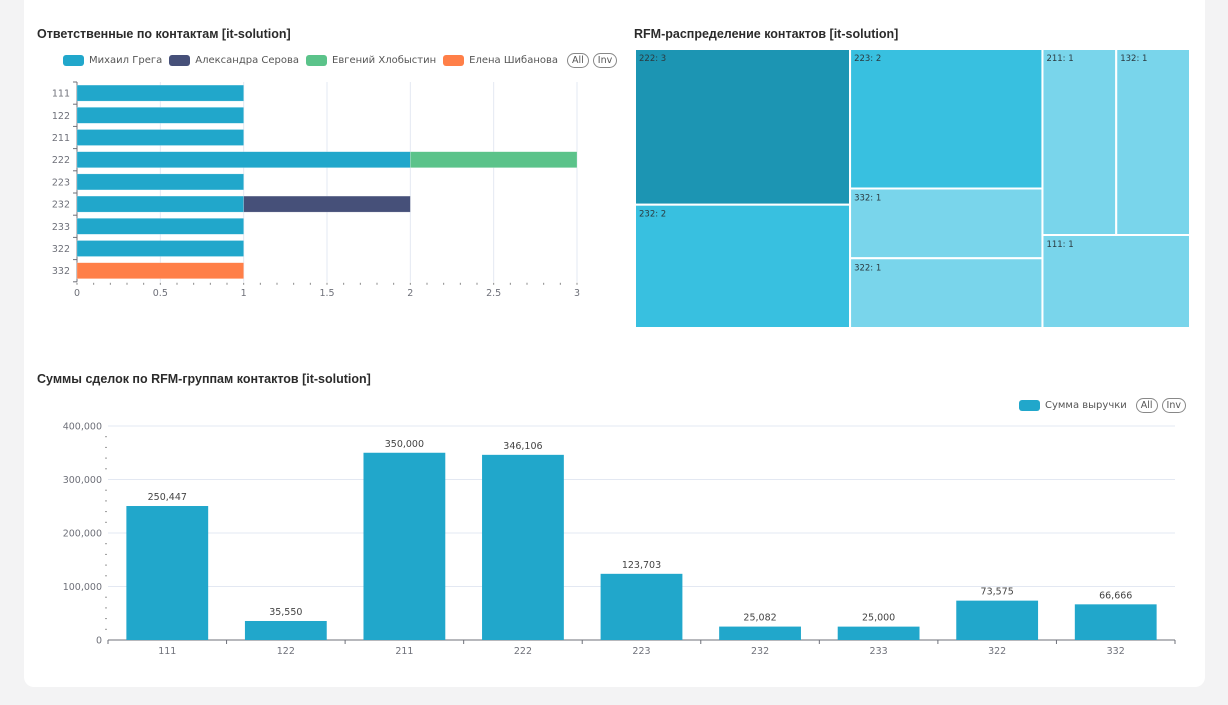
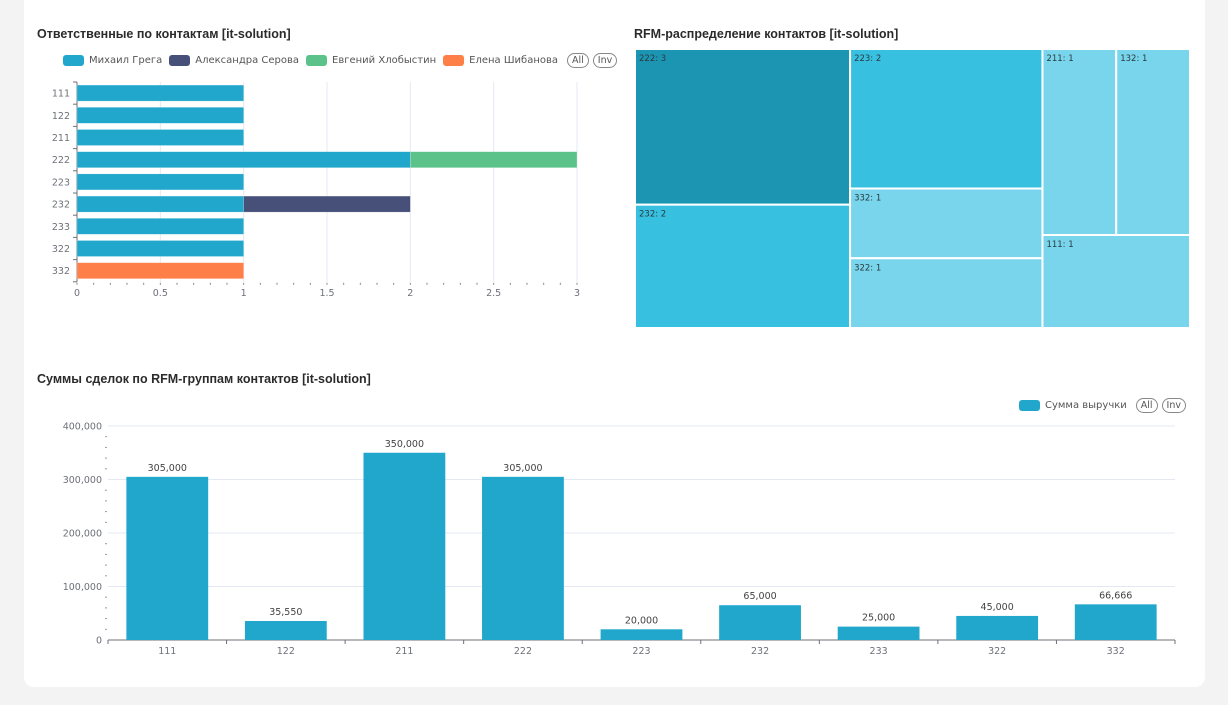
Суммы сделок по RFM-группам контактов [it-solution]/111: 250,447 -> 305,000
Суммы сделок по RFM-группам контактов [it-solution]/222: 346,106 -> 305,000
Суммы сделок по RFM-группам контактов [it-solution]/223: 123,703 -> 20,000
Суммы сделок по RFM-группам контактов [it-solution]/232: 25,082 -> 65,000
Суммы сделок по RFM-группам контактов [it-solution]/322: 73,575 -> 45,000
